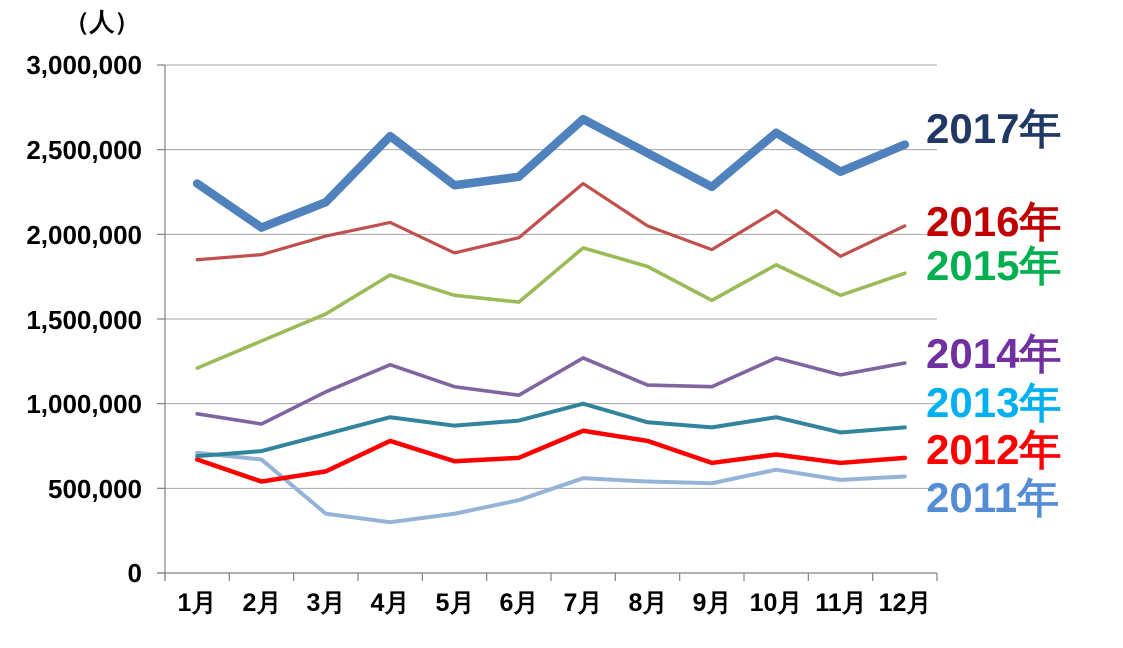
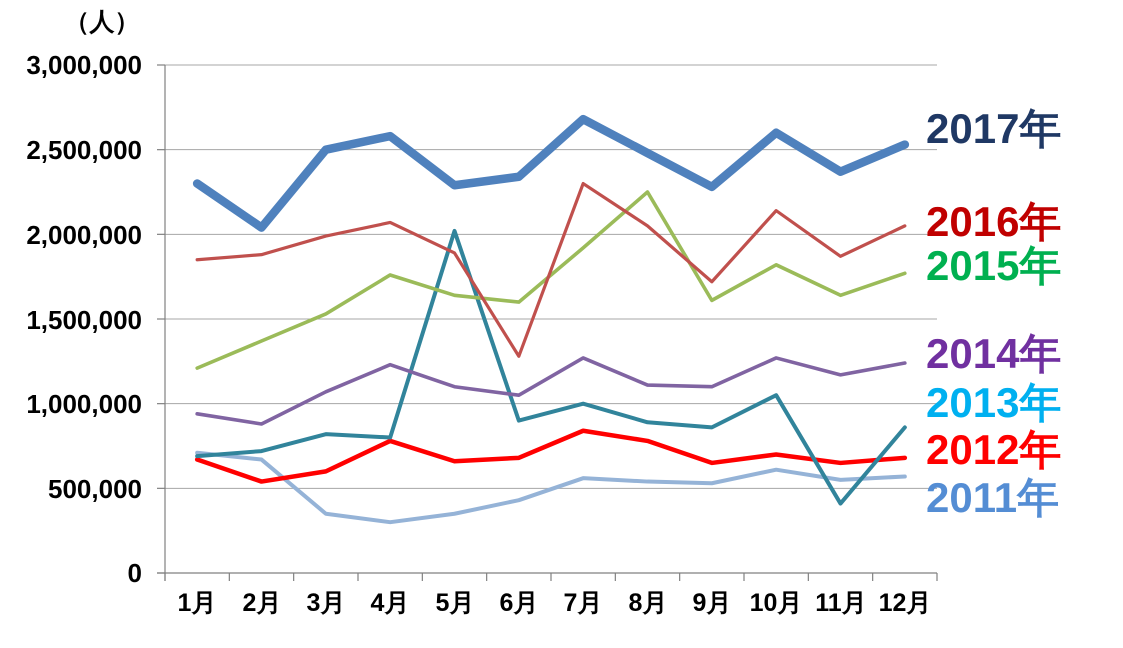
2017年/3月: 2190000 -> 2500000
2013年/4月: 920000 -> 800000
2013年/5月: 870000 -> 2020000
2016年/6月: 1980000 -> 1280000
2015年/8月: 1810000 -> 2250000
2016年/9月: 1910000 -> 1720000
2013年/10月: 920000 -> 1050000
2013年/11月: 830000 -> 410000
